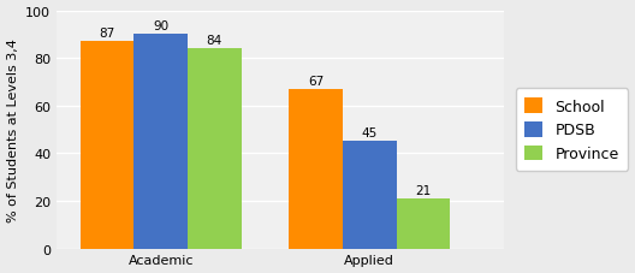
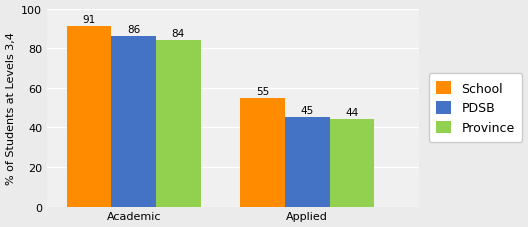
School/Academic: 87 -> 91
PDSB/Academic: 90 -> 86
School/Applied: 67 -> 55
Province/Applied: 21 -> 44
